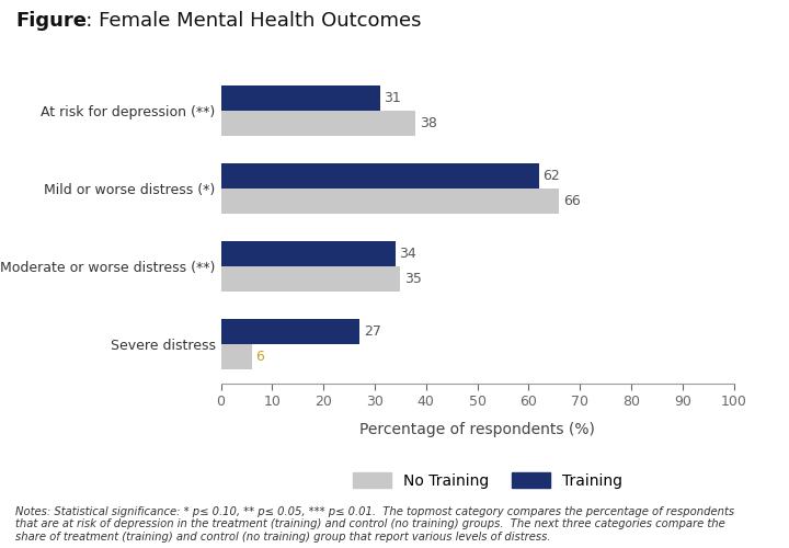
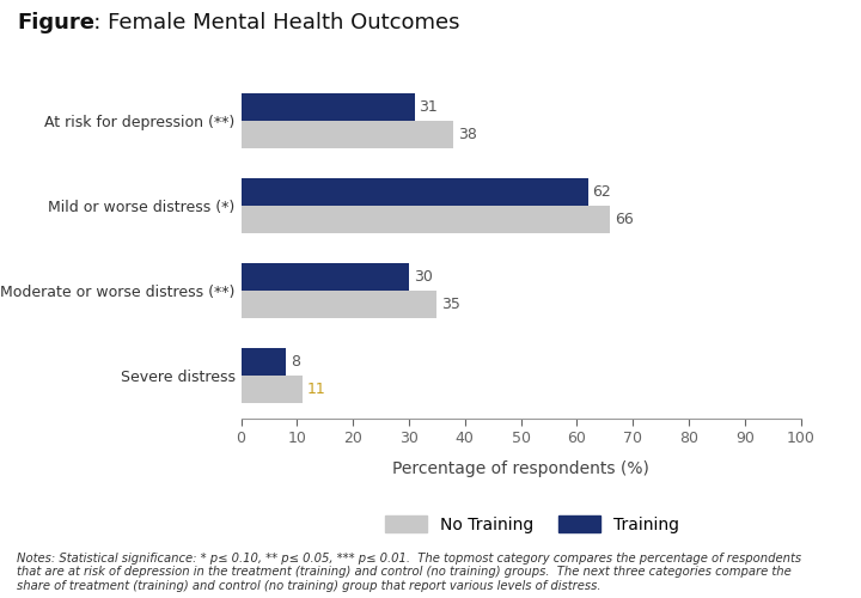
Training/Moderate or worse distress (**): 34 -> 30
Training/Severe distress: 27 -> 8
No Training/Severe distress: 6 -> 11
